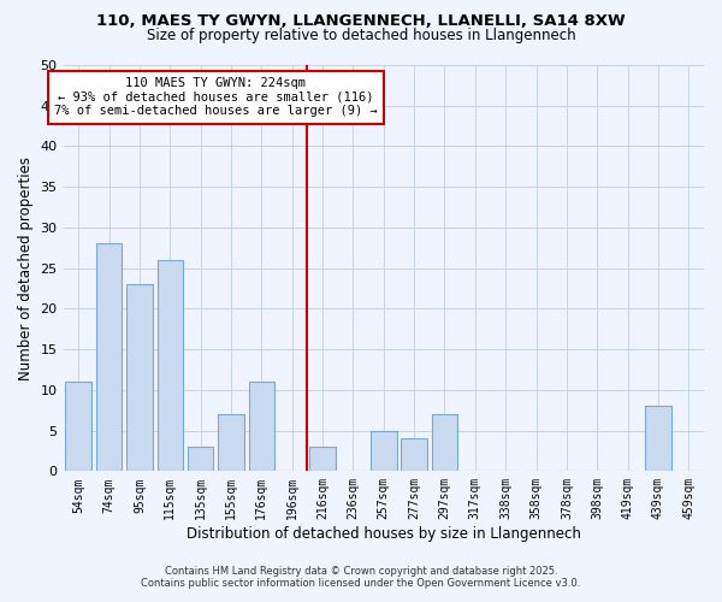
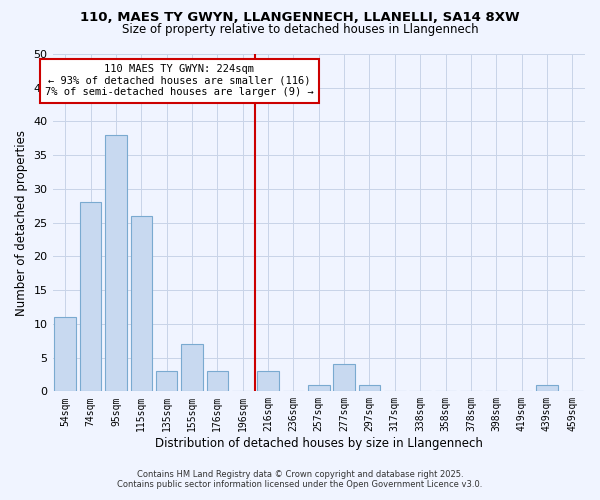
95sqm: 23 -> 38
176sqm: 11 -> 3
257sqm: 5 -> 1
297sqm: 7 -> 1
439sqm: 8 -> 1
